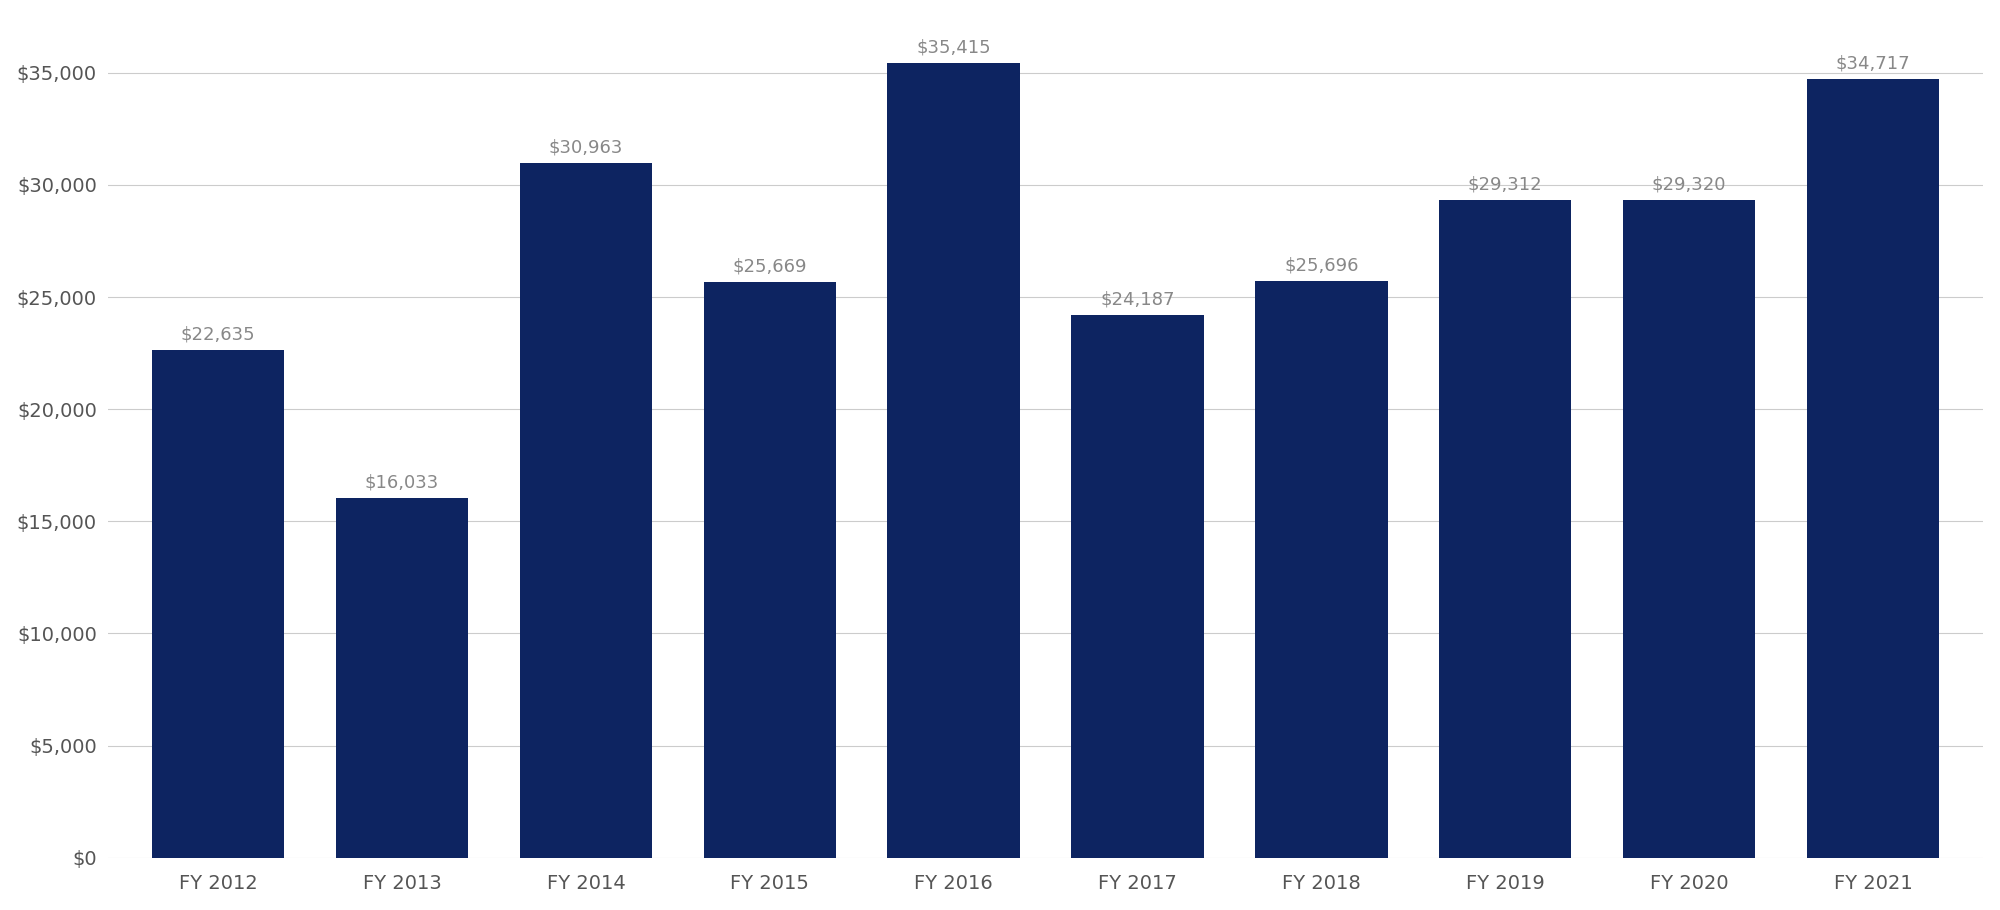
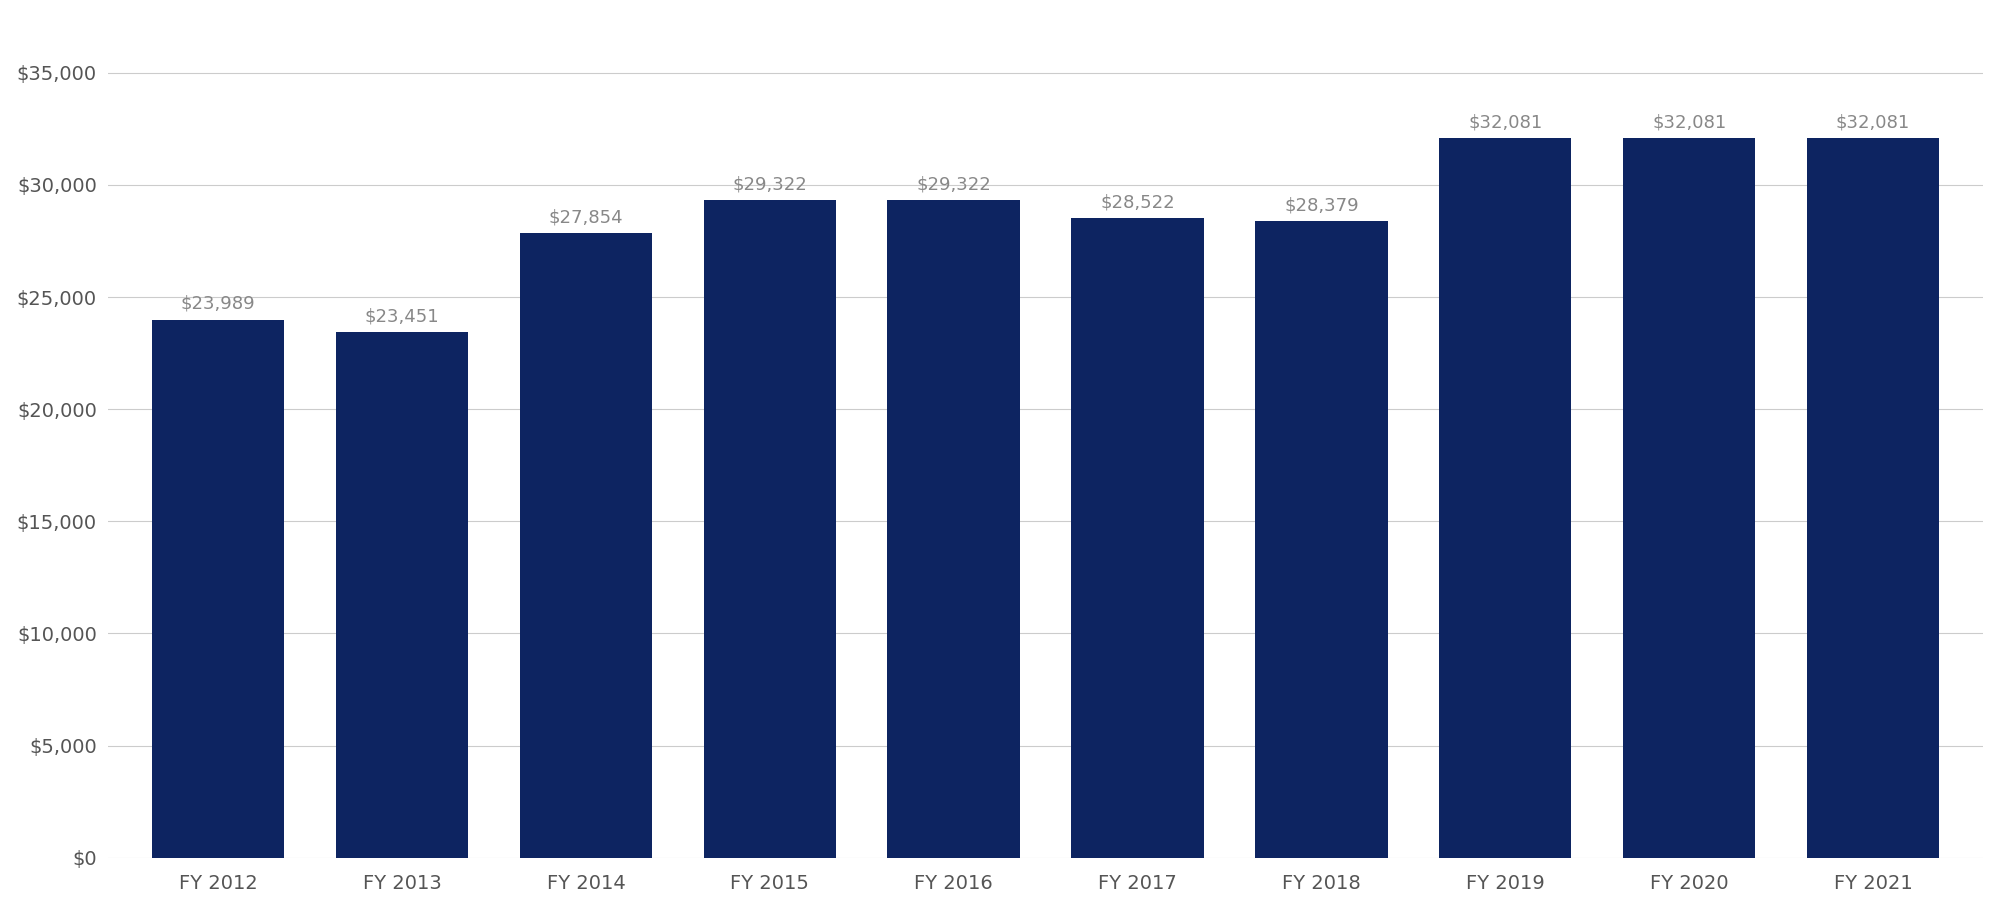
FY 2012: $22,635 -> $23,989
FY 2013: $16,033 -> $23,451
FY 2014: $30,963 -> $27,854
FY 2015: $25,669 -> $29,322
FY 2016: $35,415 -> $29,322
FY 2017: $24,187 -> $28,522
FY 2018: $25,696 -> $28,379
FY 2019: $29,312 -> $32,081
FY 2020: $29,320 -> $32,081
FY 2021: $34,717 -> $32,081
